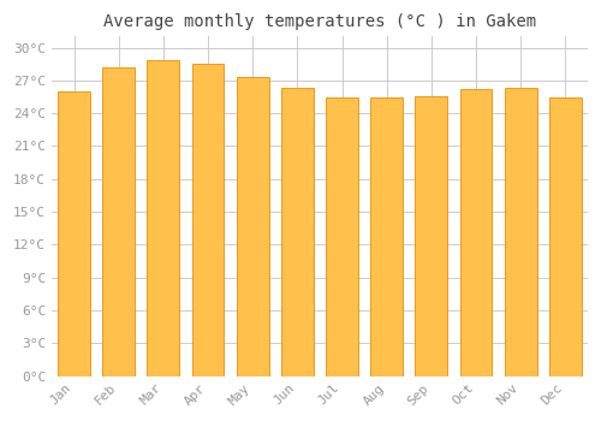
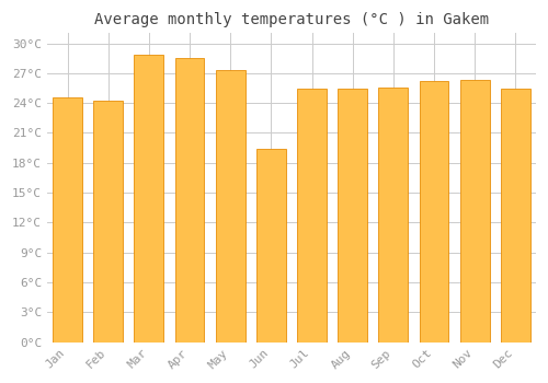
Jan: 26.0°C -> 24.6°C
Feb: 28.2°C -> 24.2°C
Jun: 26.3°C -> 19.4°C
